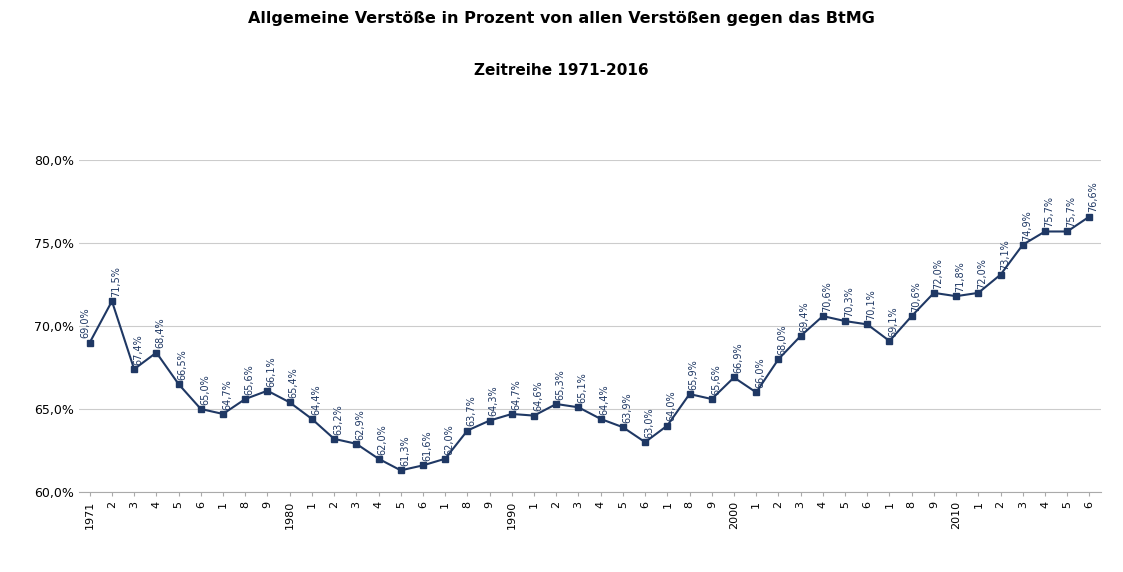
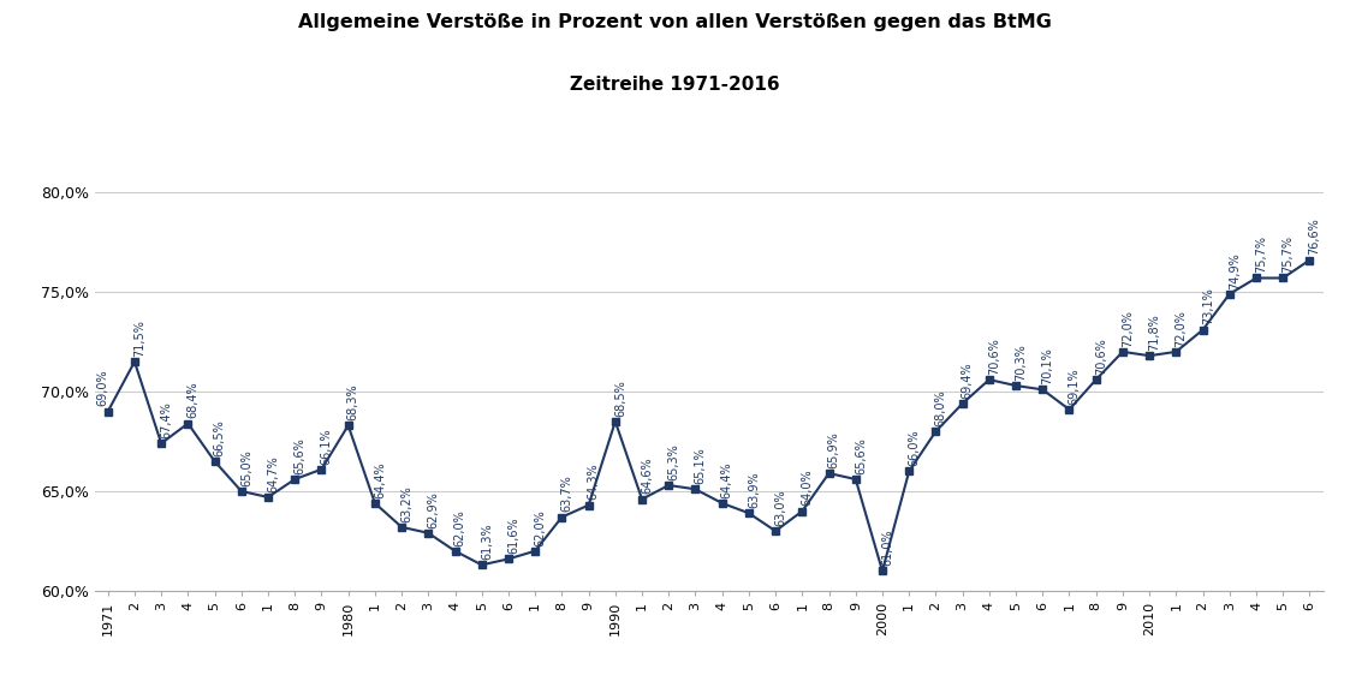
1980: 65,4% -> 68,3%
1990: 64,7% -> 68,5%
2000: 66,9% -> 61,0%
